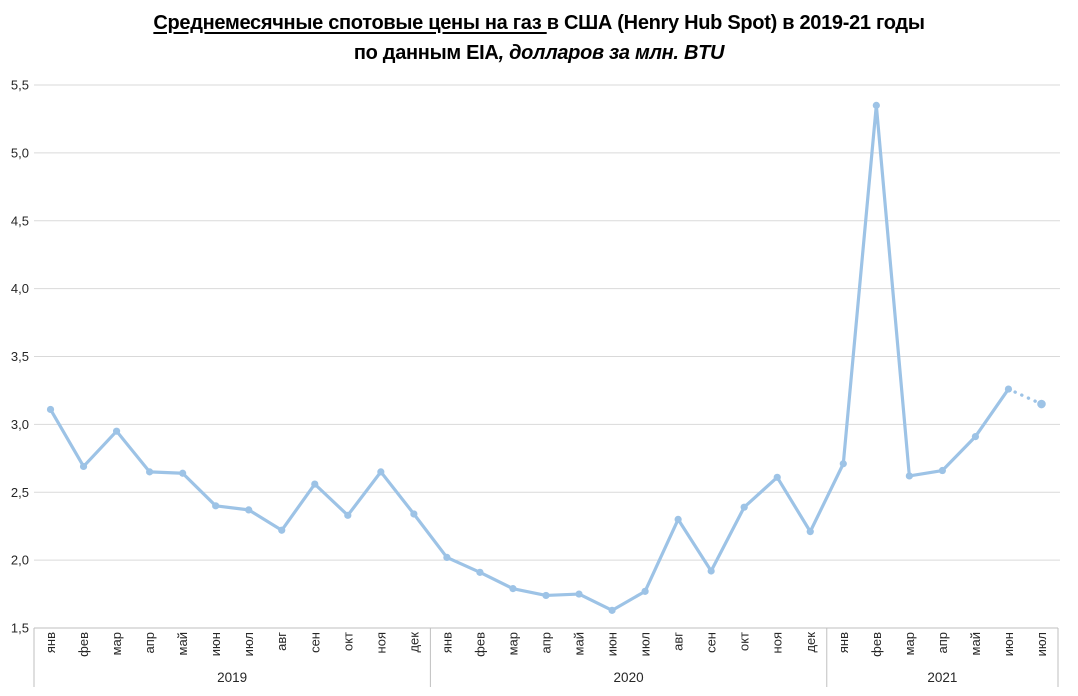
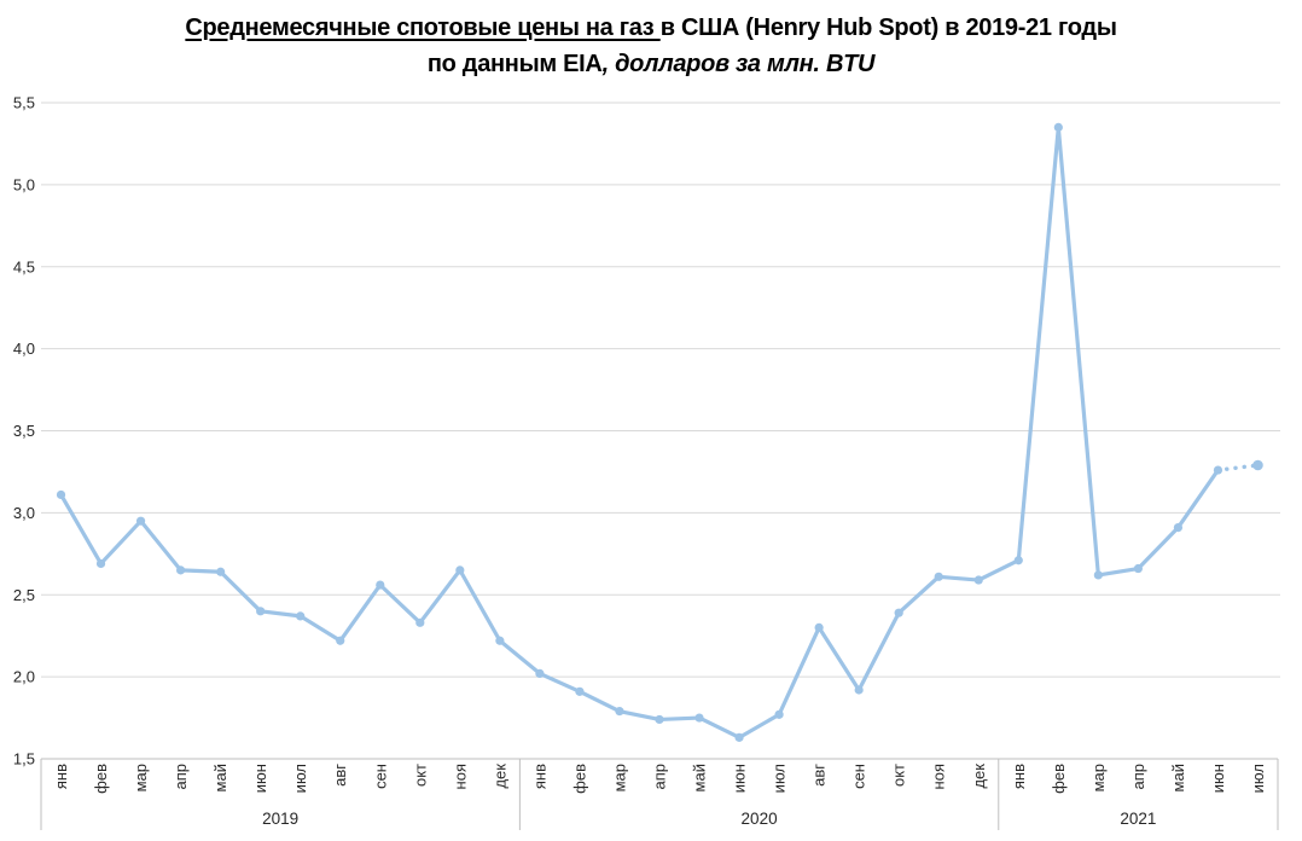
дек 2019: 2,34 -> 2,22
дек 2020: 2,21 -> 2,59
июл 2021: 3,15 -> 3,29
